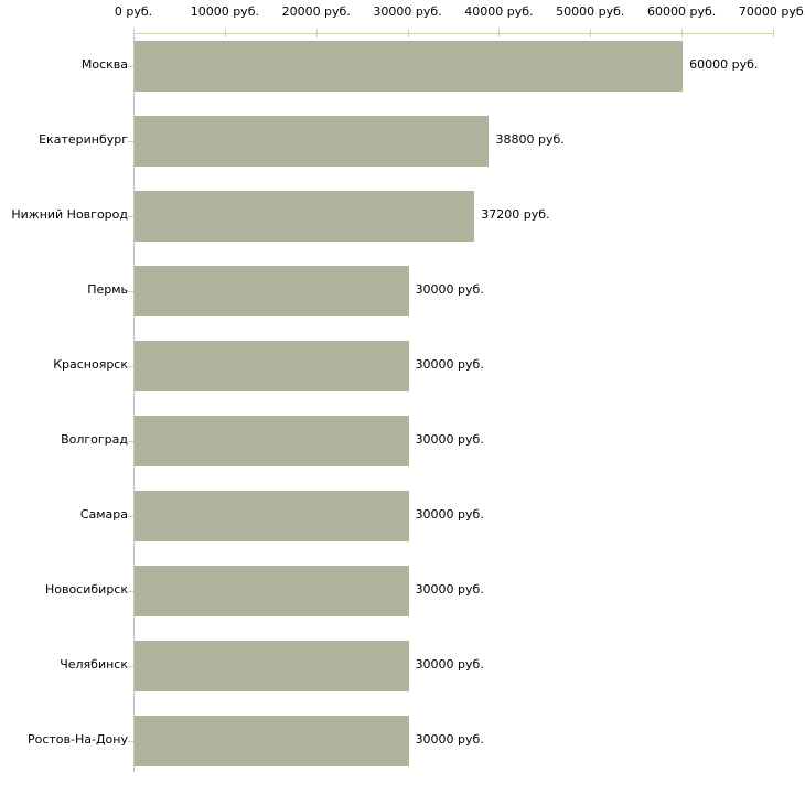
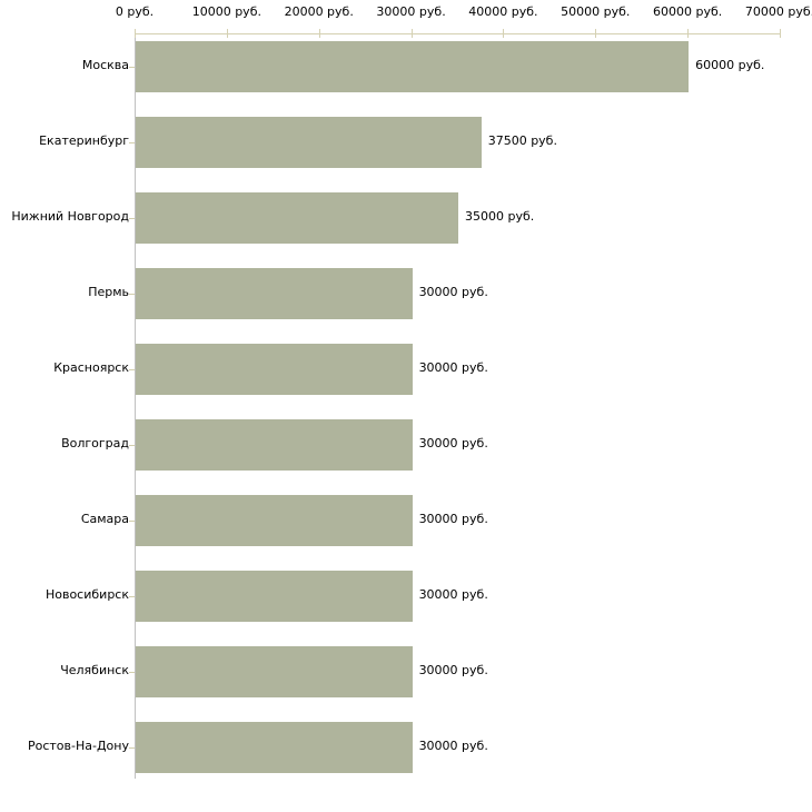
Екатеринбург: 38800 -> 37500
Нижний Новгород: 37200 -> 35000
